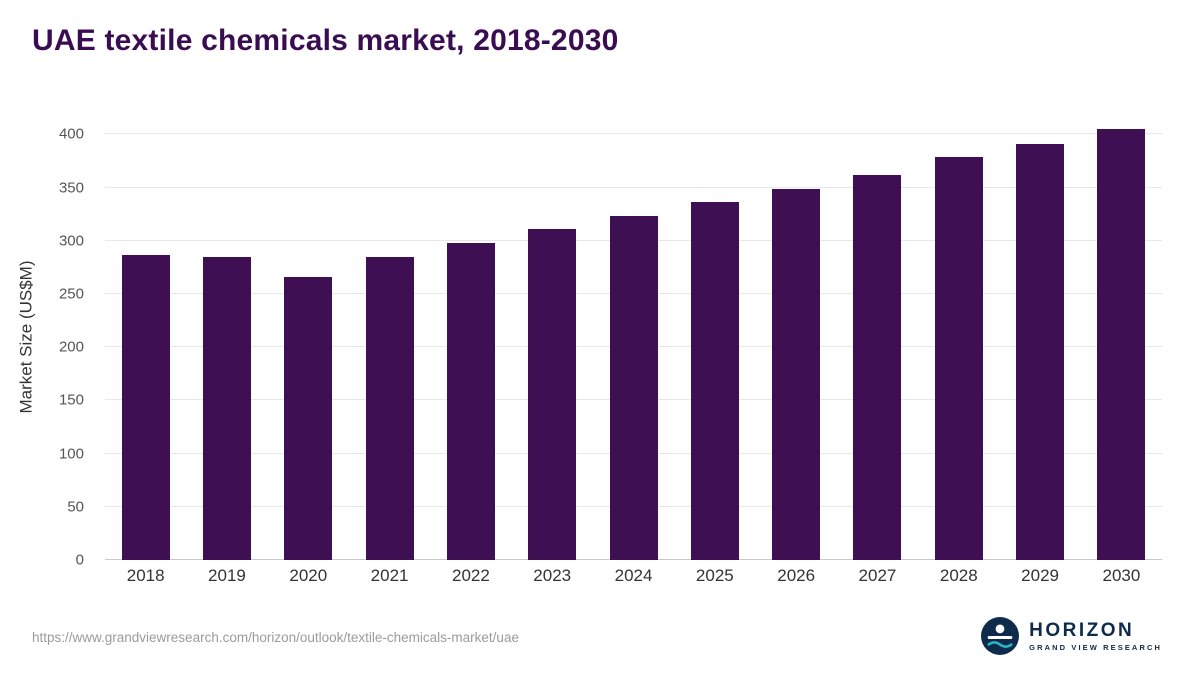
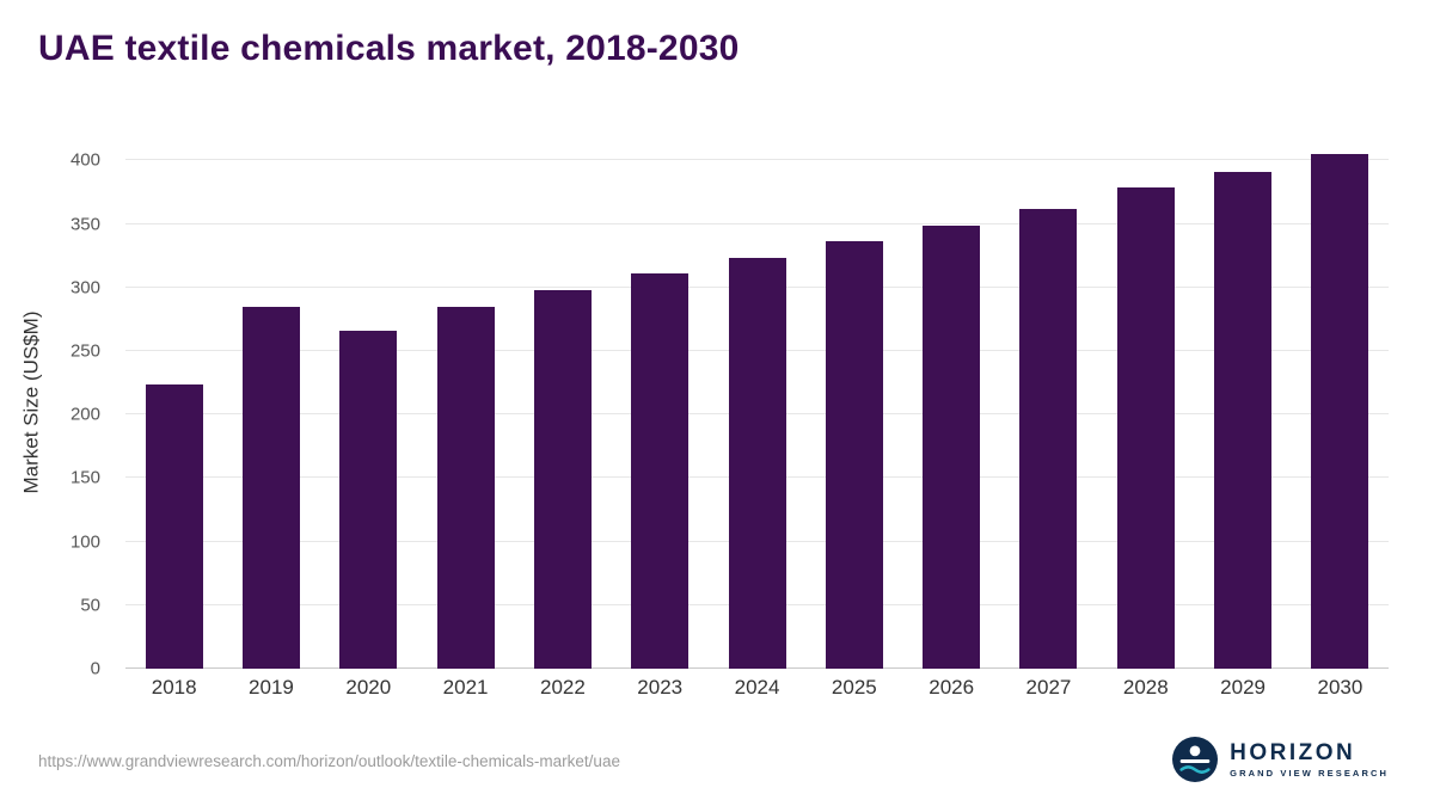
2018: 287 -> 224
